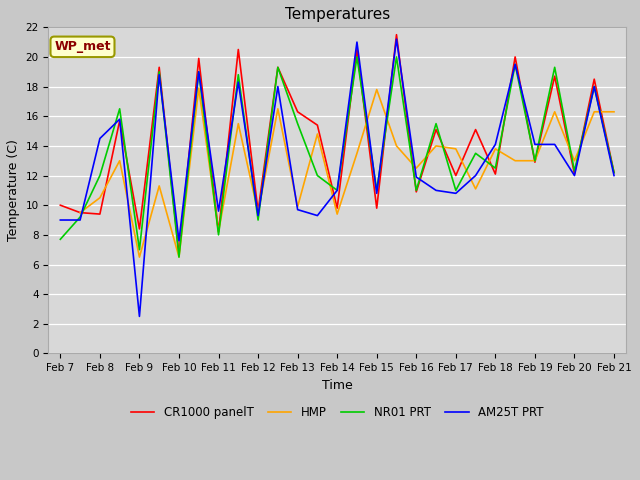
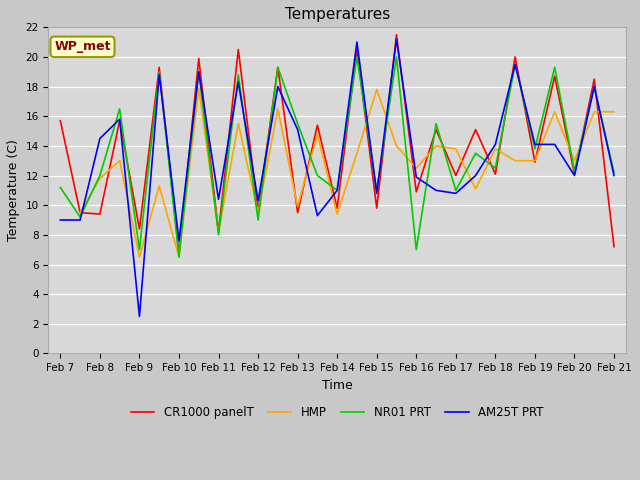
CR1000 panelT/Feb 7: 10.0 -> 15.7
NR01 PRT/Feb 7: 7.7 -> 11.2
HMP/Feb 8: 10.5 -> 11.8
AM25T PRT/Feb 11: 9.6 -> 10.4
AM25T PRT/Feb 12: 9.3 -> 10.3
CR1000 panelT/Feb 13: 16.3 -> 9.5
AM25T PRT/Feb 13: 9.7 -> 15.1
NR01 PRT/Feb 16: 11.0 -> 7.0
NR01 PRT/Feb 19: 13.0 -> 13.8
CR1000 panelT/Feb 21: 12.2 -> 7.2
